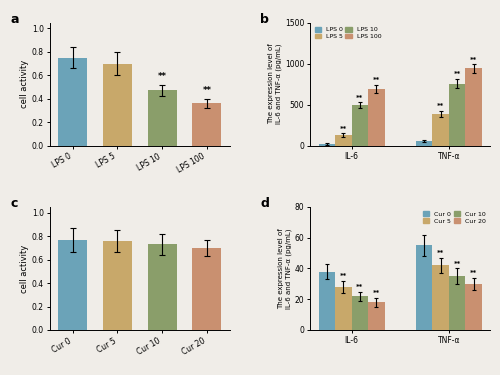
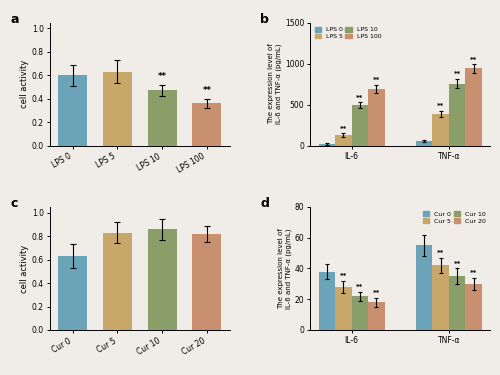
LPS 0: 0.75 -> 0.60
LPS 5: 0.70 -> 0.63
Cur 0: 0.77 -> 0.63
Cur 5: 0.76 -> 0.83
Cur 10: 0.73 -> 0.86
Cur 20: 0.70 -> 0.82
